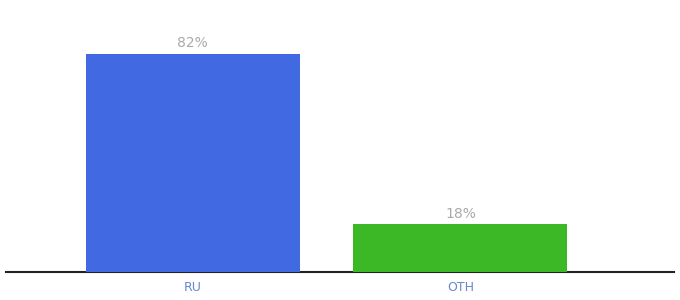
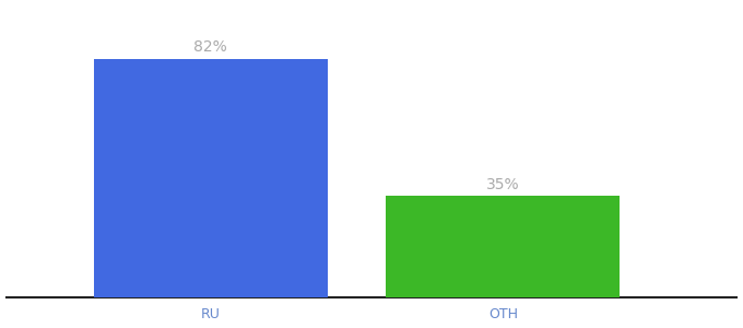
OTH: 18% -> 35%
